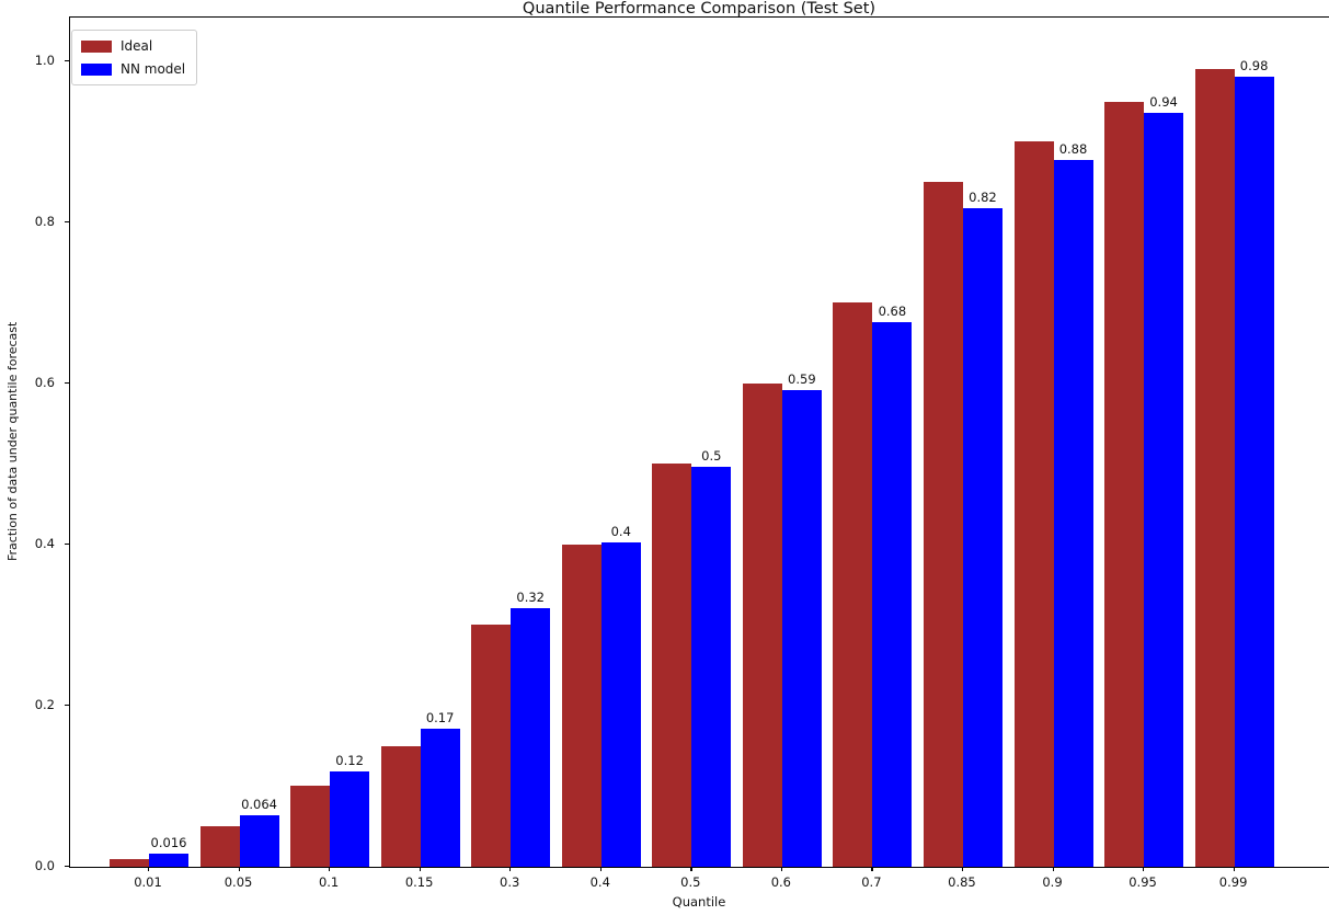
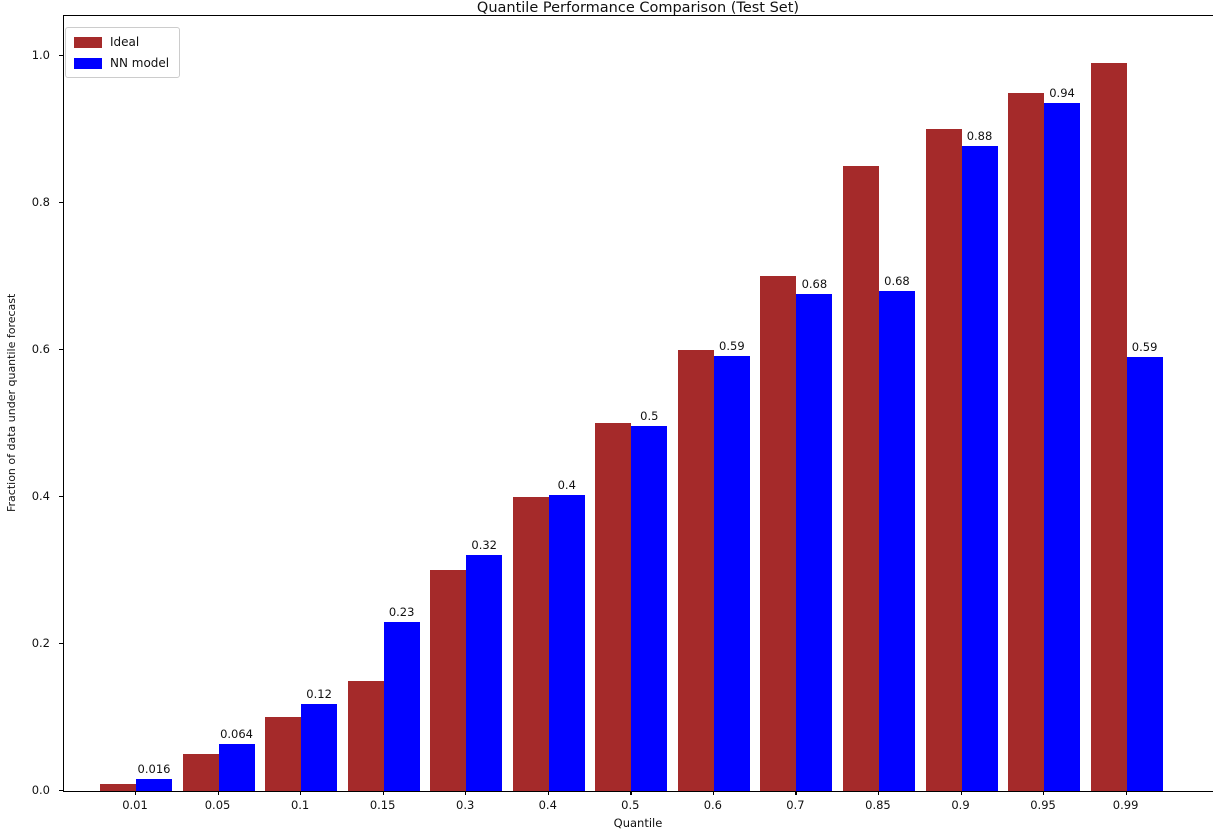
NN model/0.15: 0.17 -> 0.23
NN model/0.85: 0.82 -> 0.68
NN model/0.99: 0.98 -> 0.59
